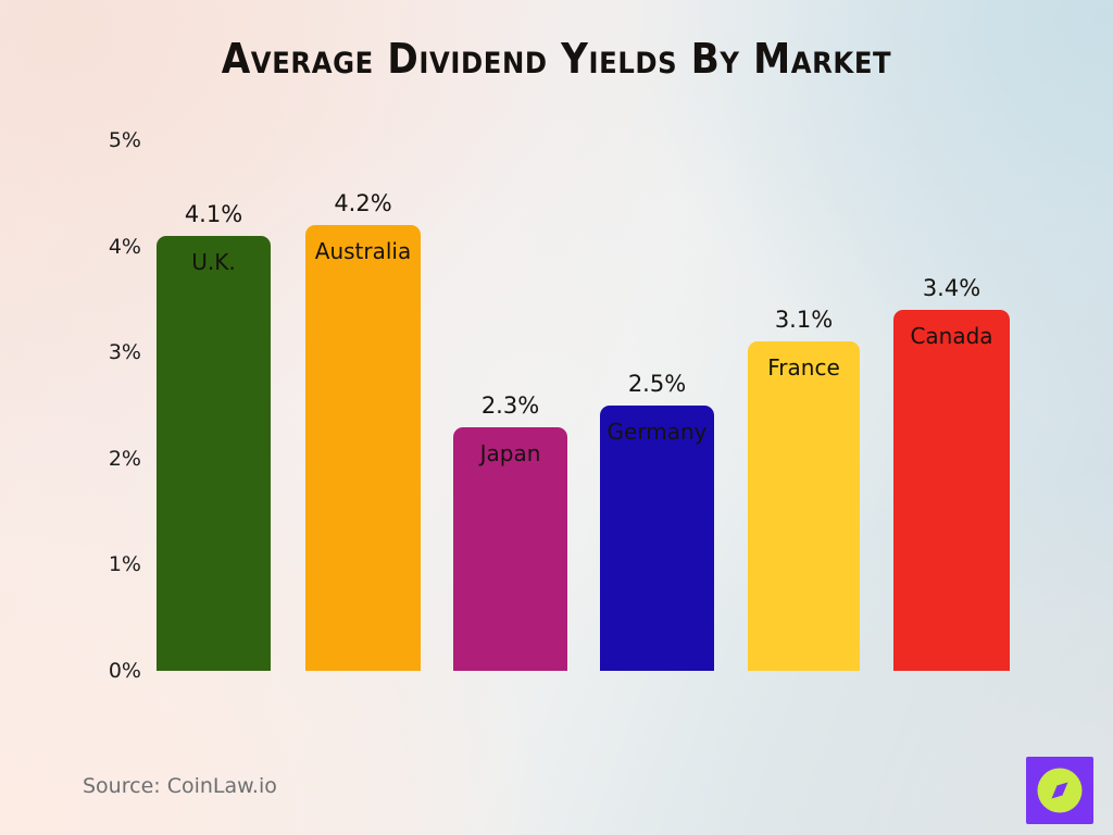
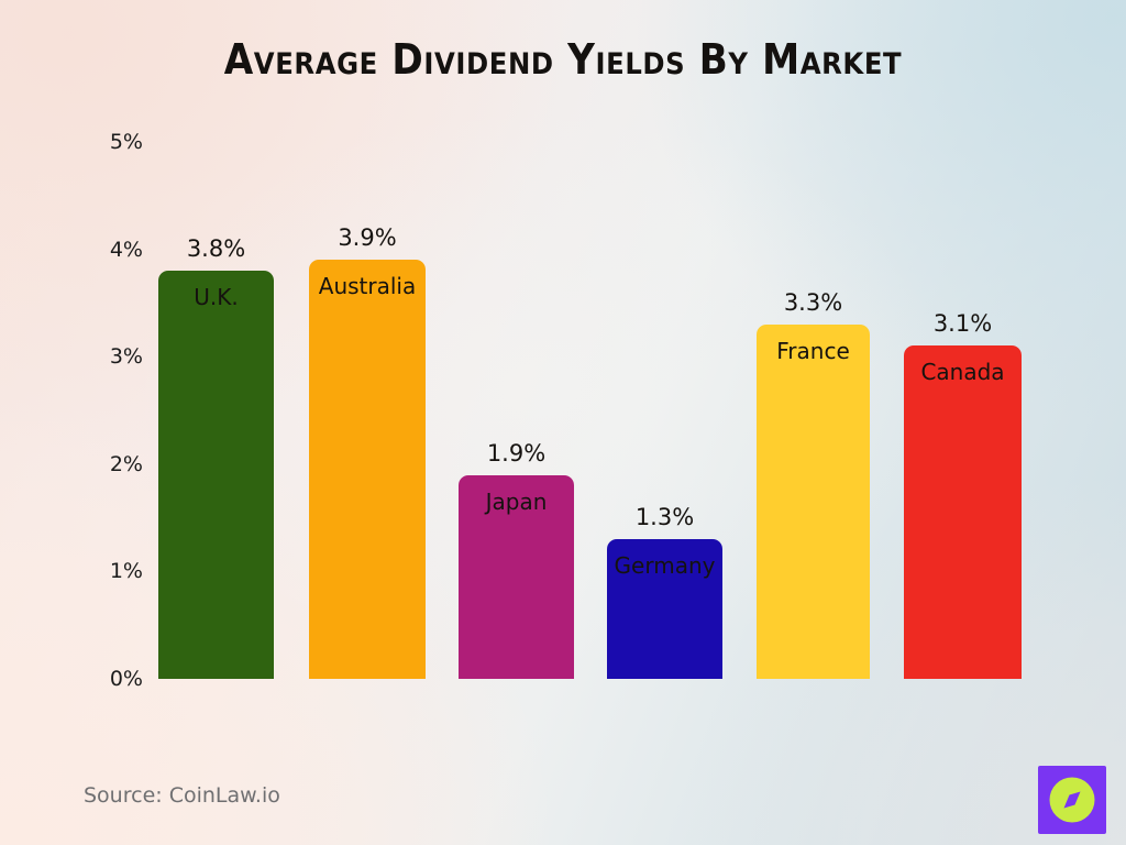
U.K.: 4.1% -> 3.8%
Australia: 4.2% -> 3.9%
Japan: 2.3% -> 1.9%
Germany: 2.5% -> 1.3%
France: 3.1% -> 3.3%
Canada: 3.4% -> 3.1%
